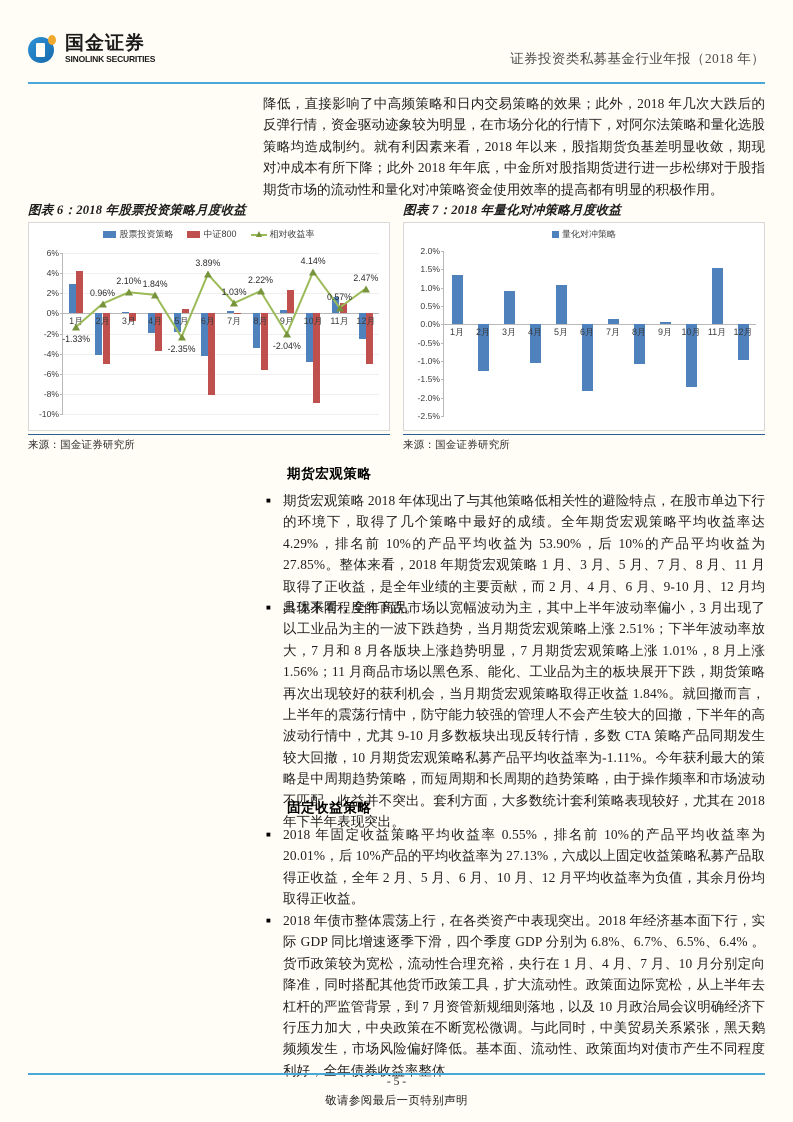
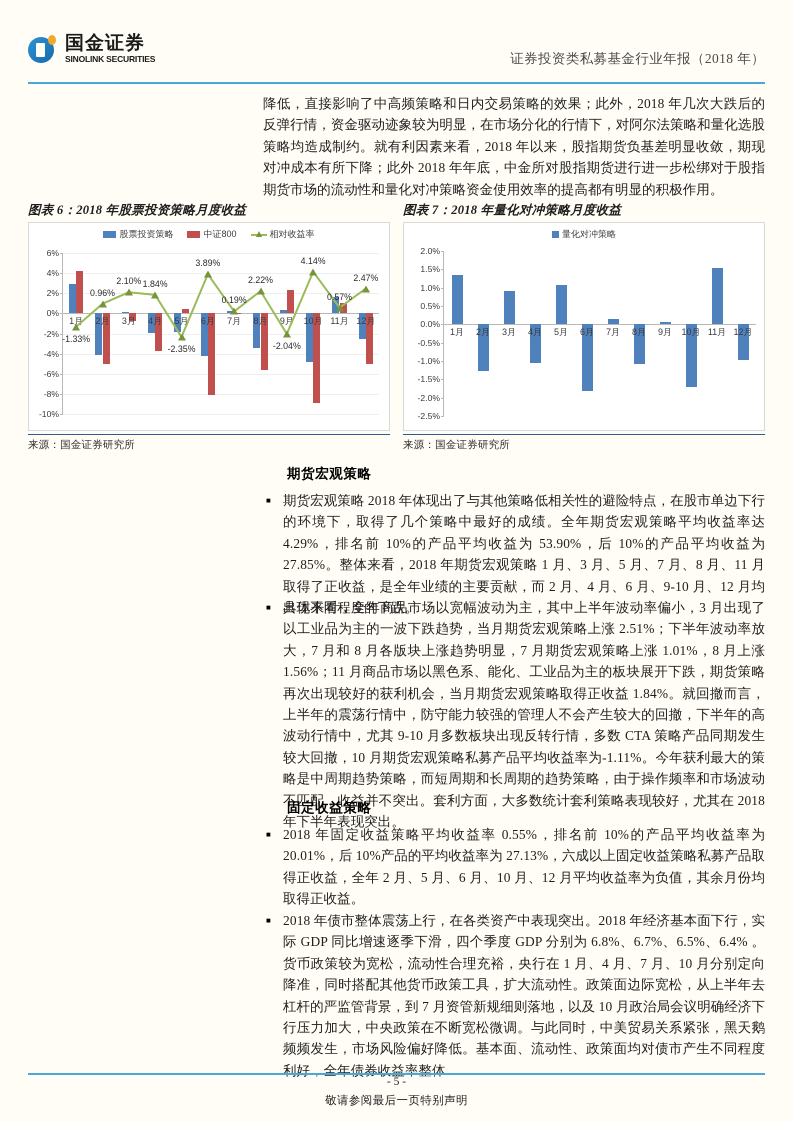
图表 6：2018 年股票投资策略月度收益/相对收益率/7月: 1.03% -> 0.19%
